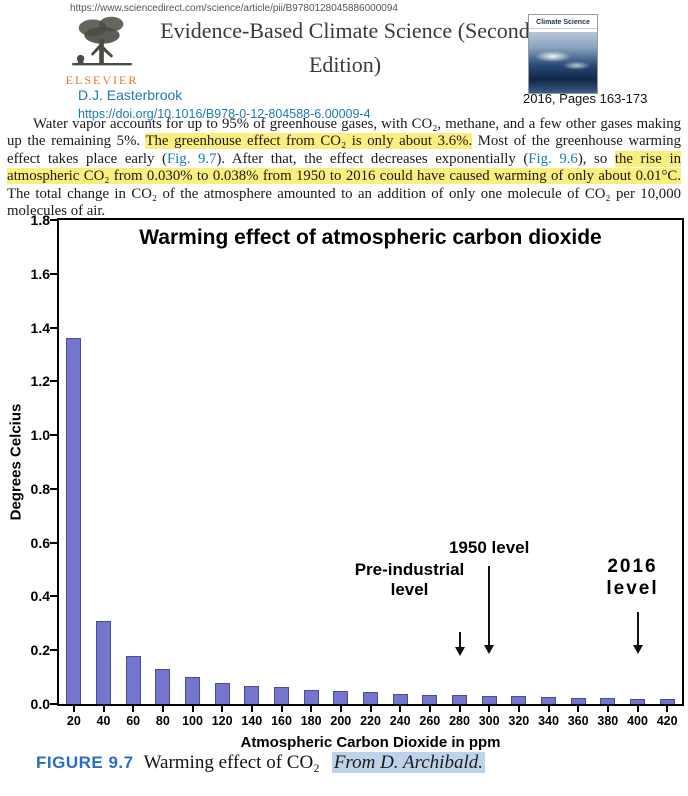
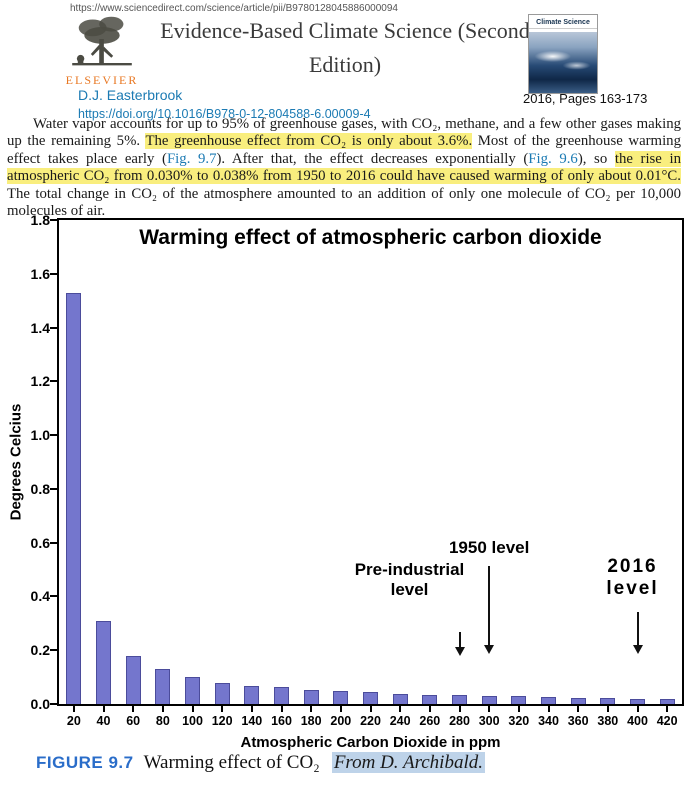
20: 1.36 -> 1.53
